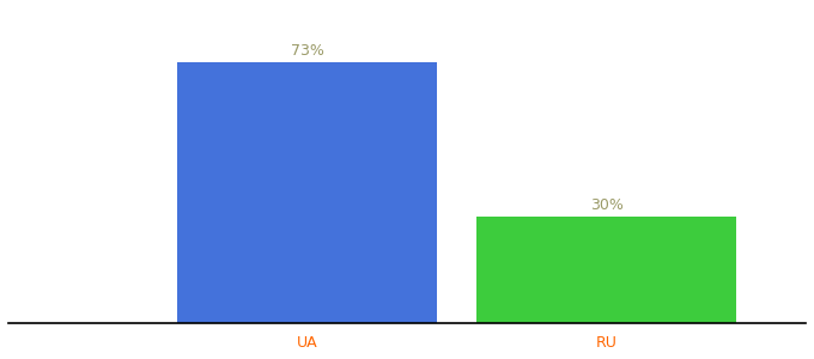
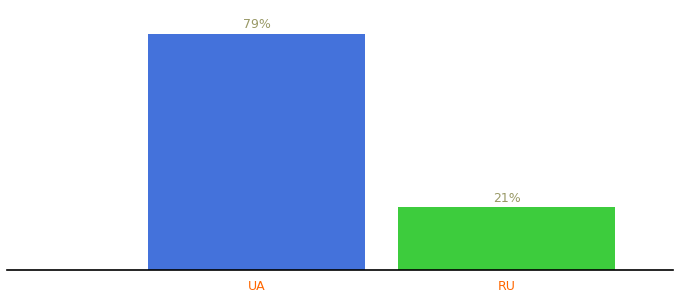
UA: 73% -> 79%
RU: 30% -> 21%
